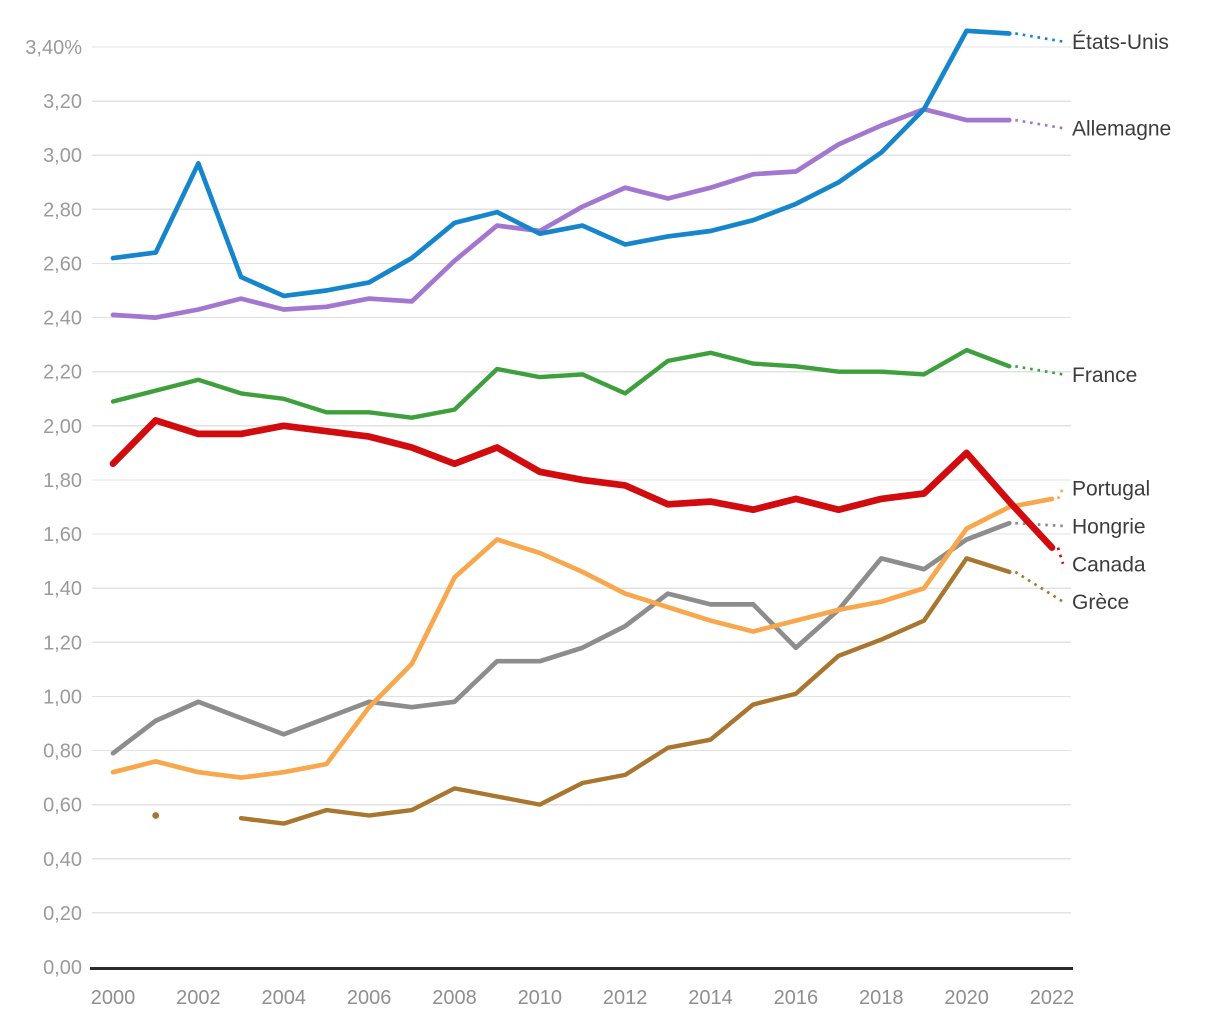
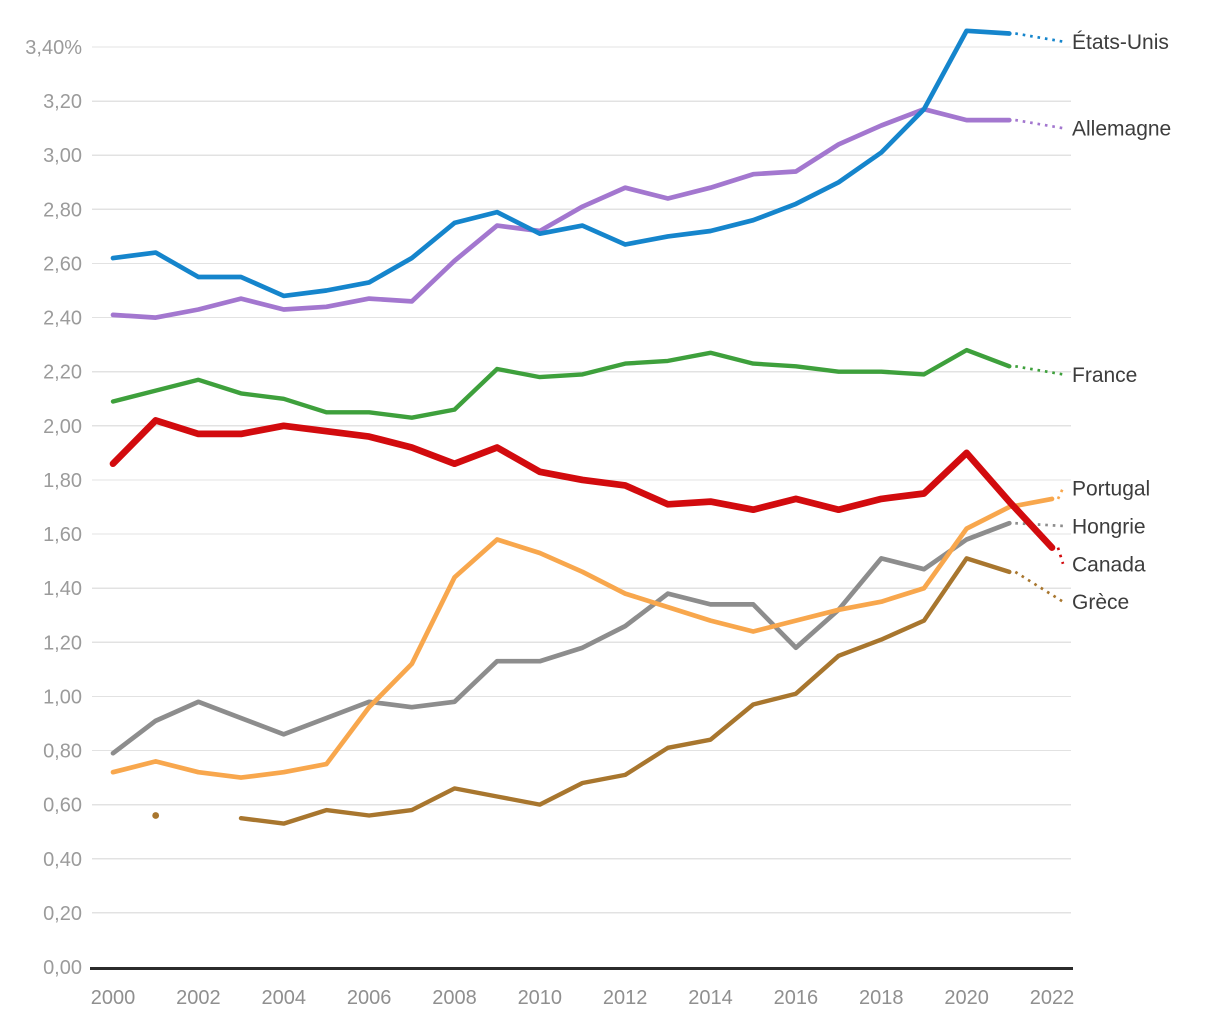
États-Unis/2002: 2,97% -> 2,55%
France/2012: 2,12% -> 2,23%
